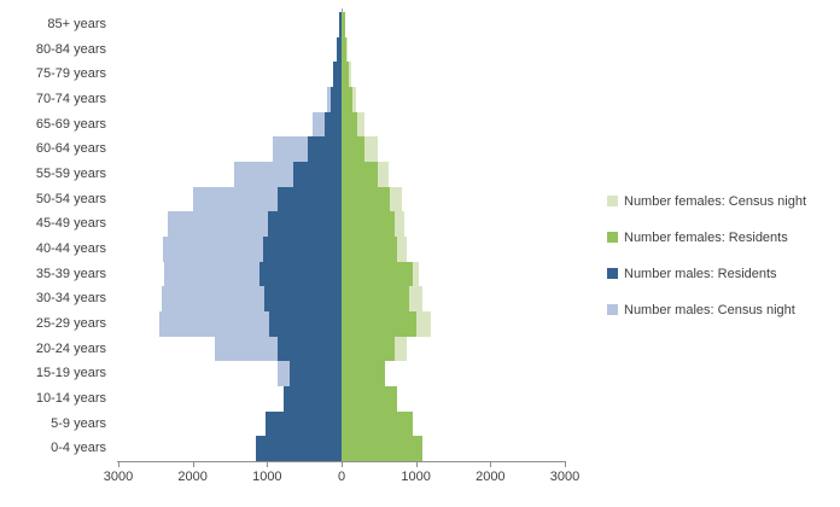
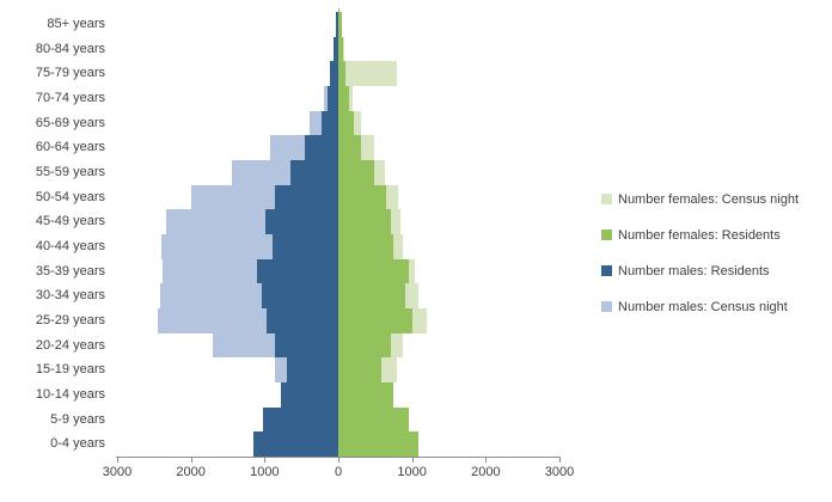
Number females: Census night/75-79 years: 100 -> 800
Number males: Residents/40-44 years: 1000 -> 900
Number females: Census night/15-19 years: 600 -> 800
